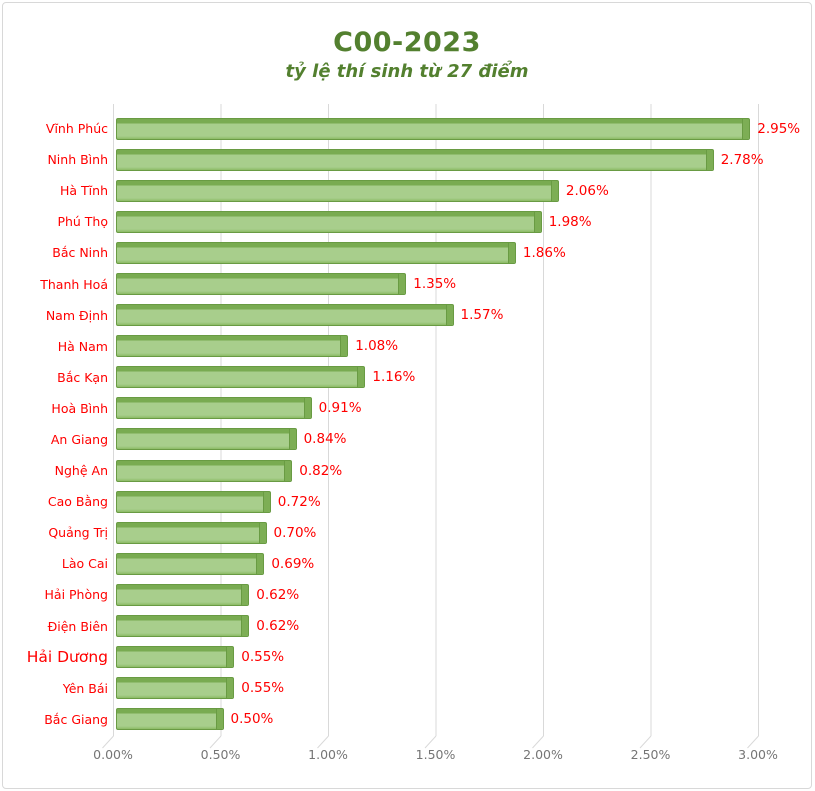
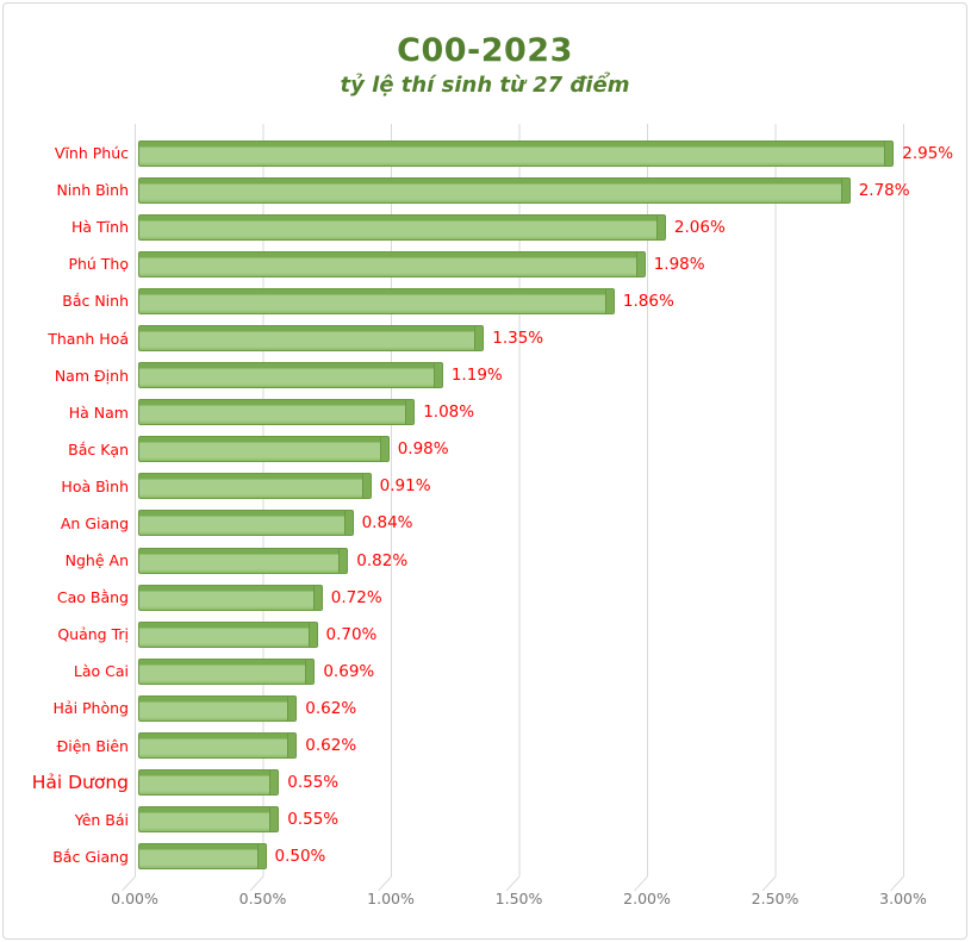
Nam Định: 1.57% -> 1.19%
Bắc Kạn: 1.16% -> 0.98%
